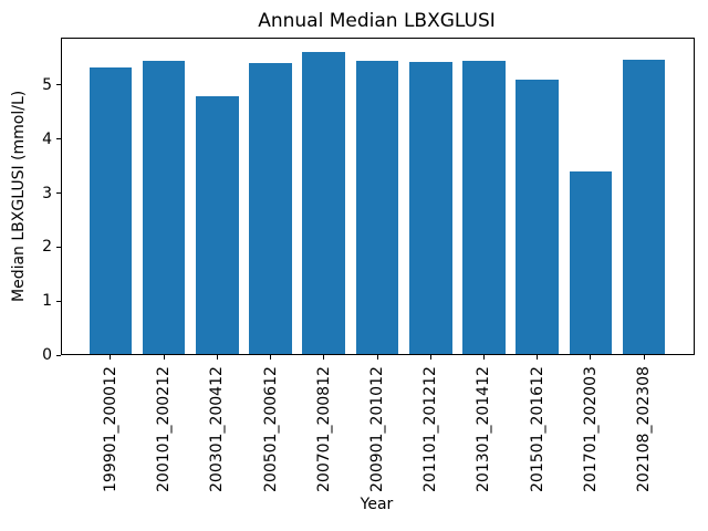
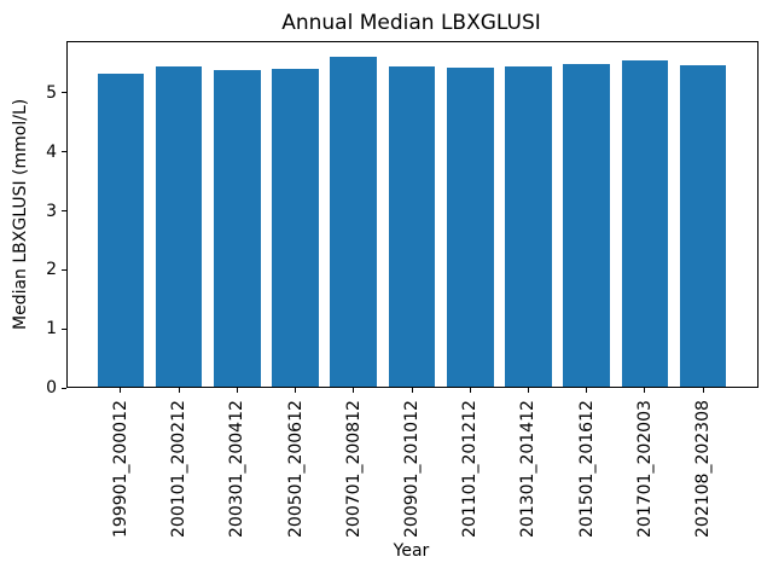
200301_200412: 4.8 -> 5.4
201501_201612: 5.1 -> 5.5
201701_202003: 3.4 -> 5.5
